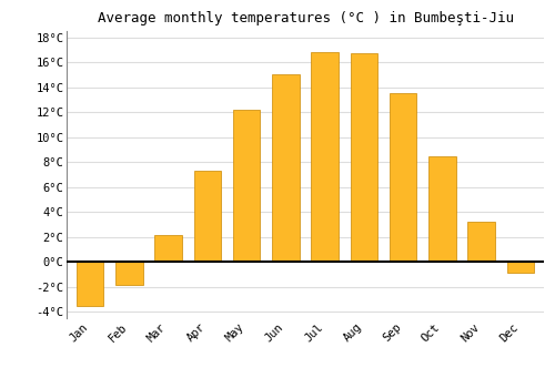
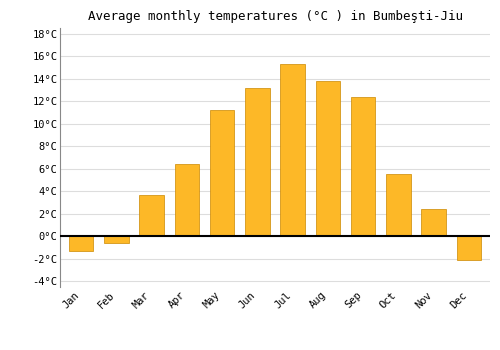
Jan: -3.5°C -> -1.3°C
Feb: -1.8°C -> -0.6°C
Mar: 2.2°C -> 3.7°C
Apr: 7.3°C -> 6.4°C
May: 12.2°C -> 11.2°C
Jun: 15.0°C -> 13.2°C
Jul: 16.8°C -> 15.3°C
Aug: 16.7°C -> 13.8°C
Sep: 13.5°C -> 12.4°C
Oct: 8.5°C -> 5.5°C
Nov: 3.2°C -> 2.4°C
Dec: -0.9°C -> -2.1°C
